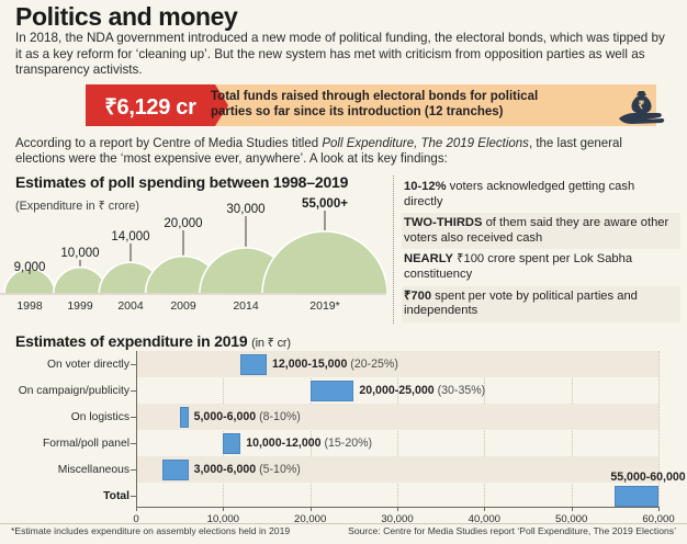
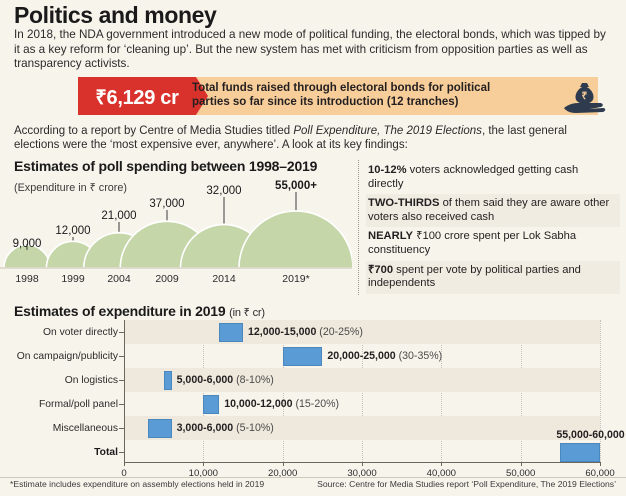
Estimates of poll spending between 1998–2019/1999: 10,000 -> 12,000
Estimates of poll spending between 1998–2019/2004: 14,000 -> 21,000
Estimates of poll spending between 1998–2019/2009: 20,000 -> 37,000
Estimates of poll spending between 1998–2019/2014: 30,000 -> 32,000
